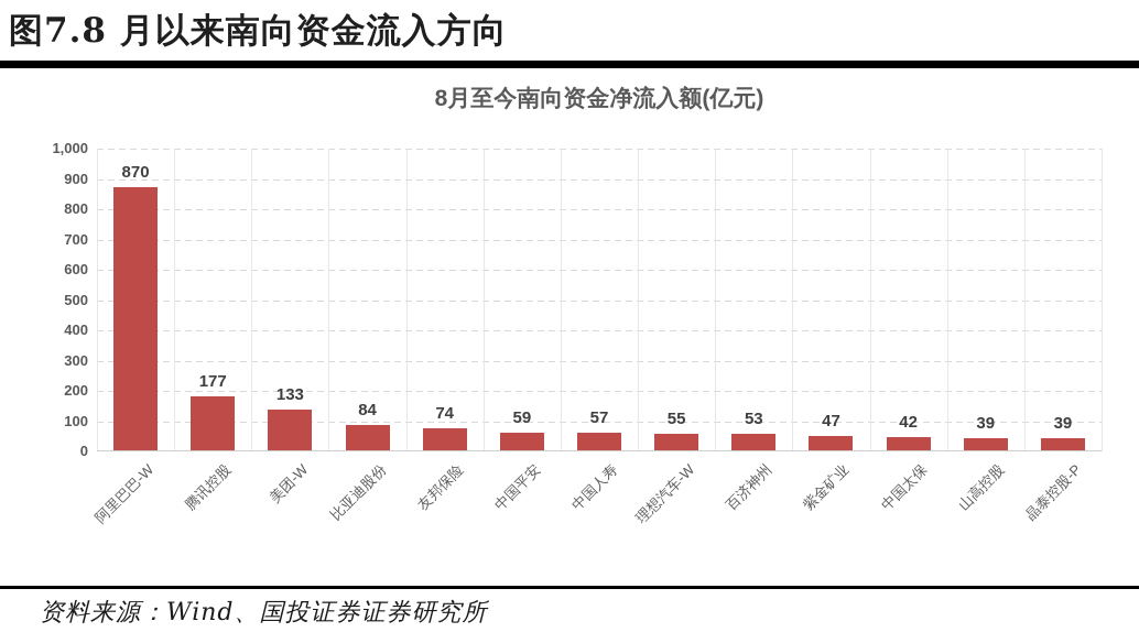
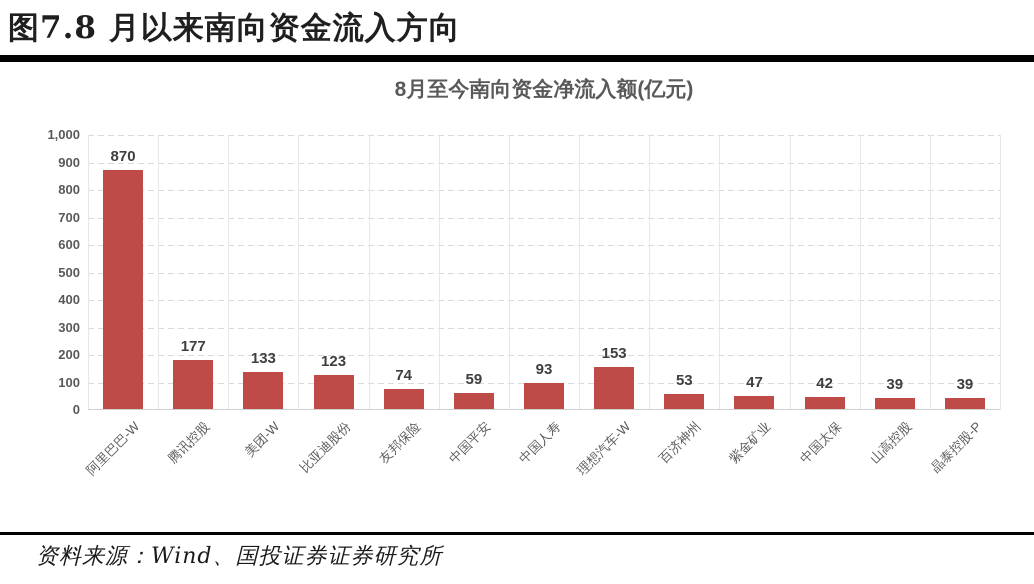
比亚迪股份: 84 -> 123
中国人寿: 57 -> 93
理想汽车-W: 55 -> 153
